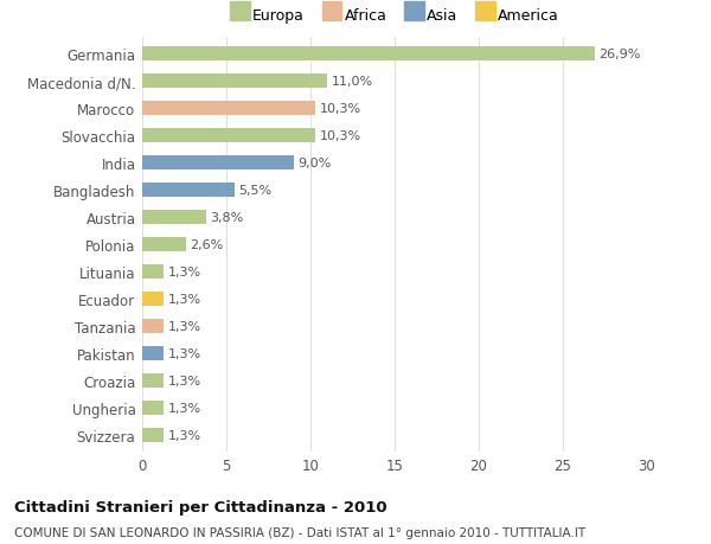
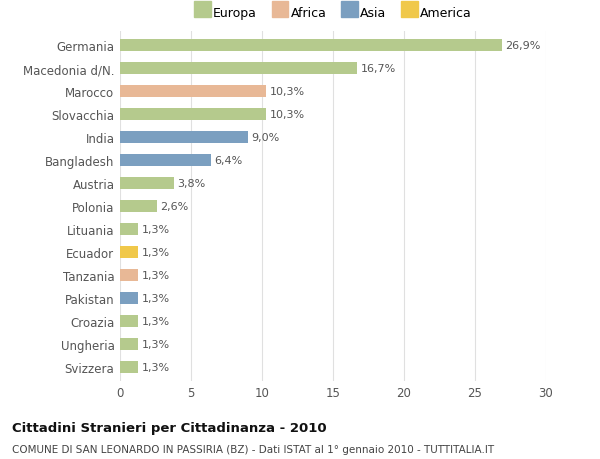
Macedonia d/N.: 11,0% -> 16,7%
Bangladesh: 5,5% -> 6,4%
